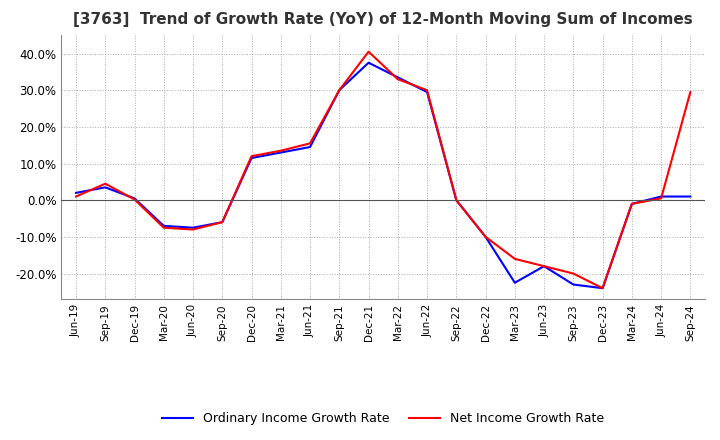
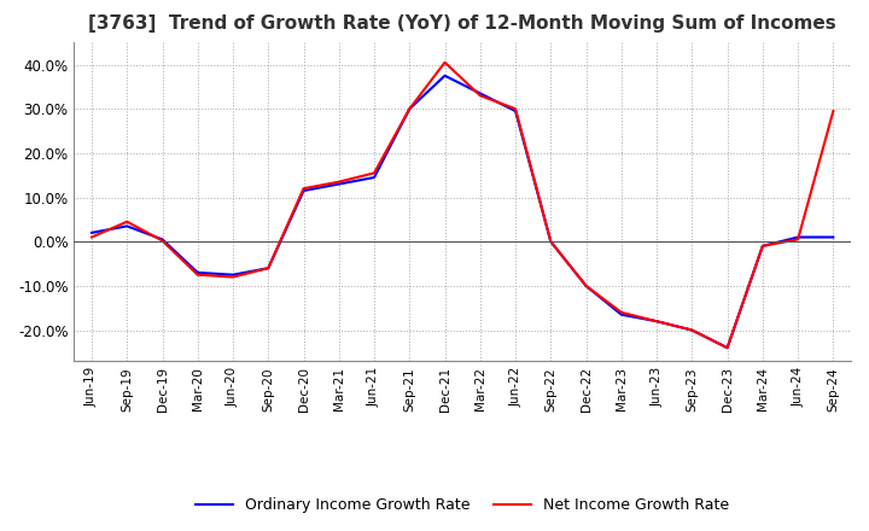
Ordinary Income Growth Rate/Mar-23: -22.5% -> -16.5%
Ordinary Income Growth Rate/Sep-23: -23.0% -> -20.0%
